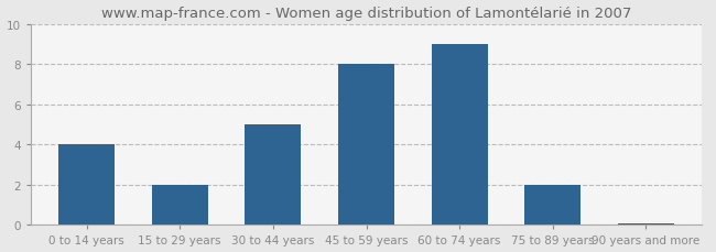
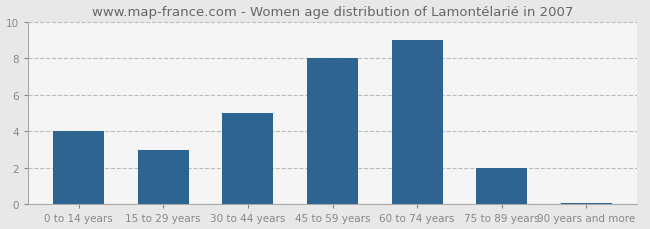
15 to 29 years: 2.0 -> 3.0
